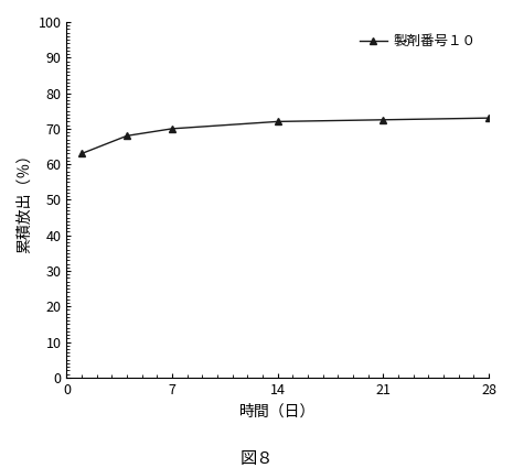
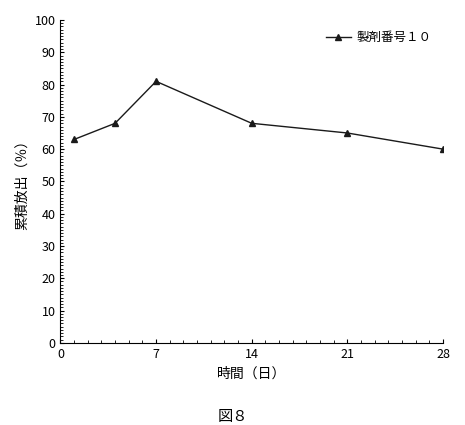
7: 70.0 -> 81.0
14: 72.0 -> 68.0
21: 72.5 -> 65.0
28: 73.0 -> 60.0
